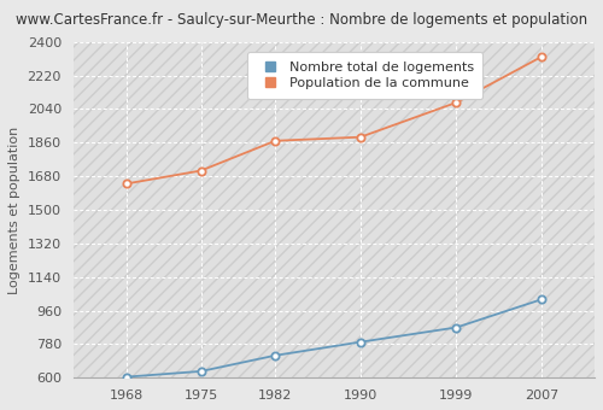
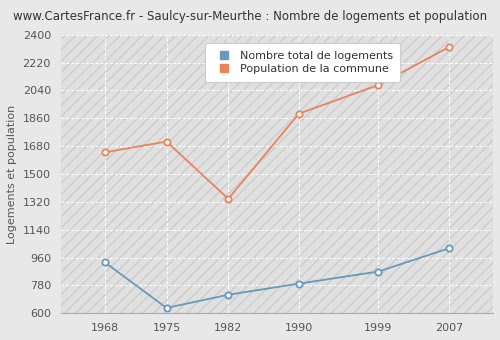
Nombre total de logements/1968: 600 -> 930
Population de la commune/1982: 1870 -> 1340
